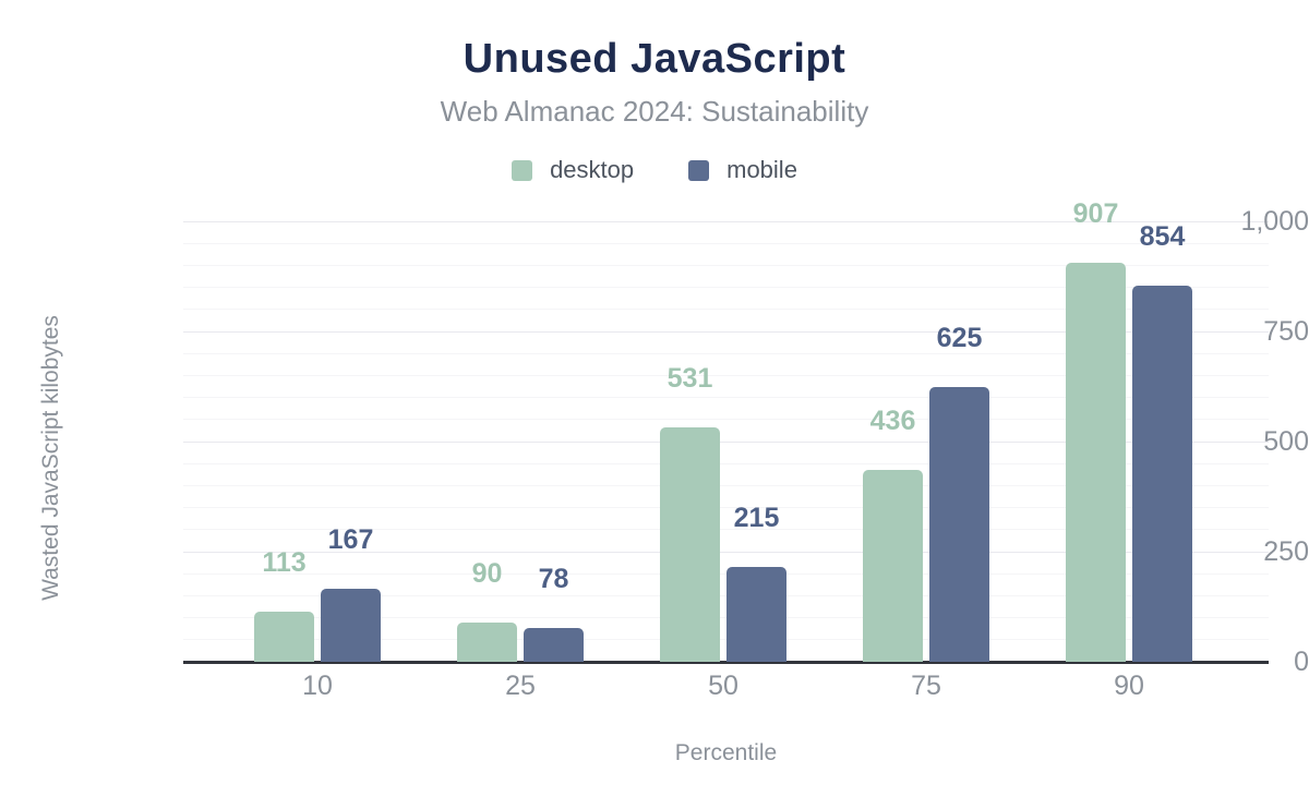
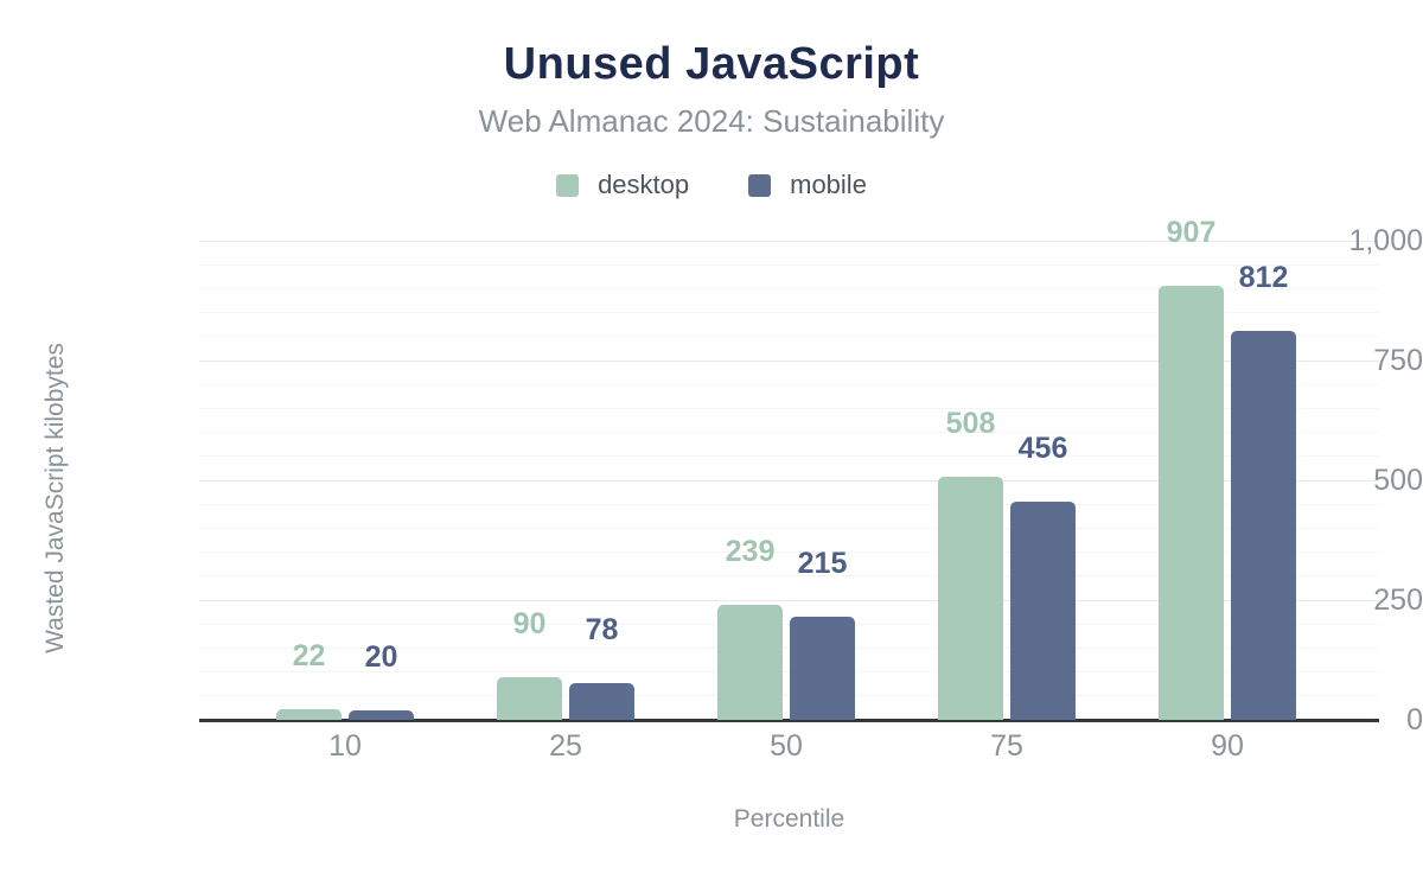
desktop/10: 113 -> 22
mobile/10: 167 -> 20
desktop/50: 531 -> 239
desktop/75: 436 -> 508
mobile/75: 625 -> 456
mobile/90: 854 -> 812
